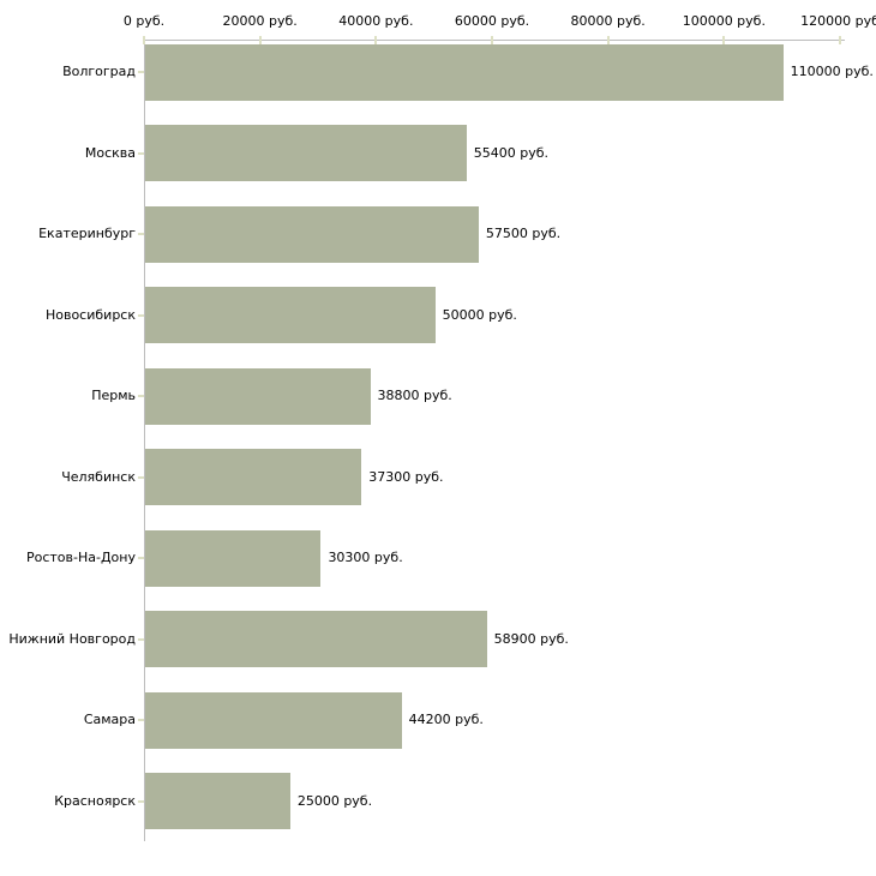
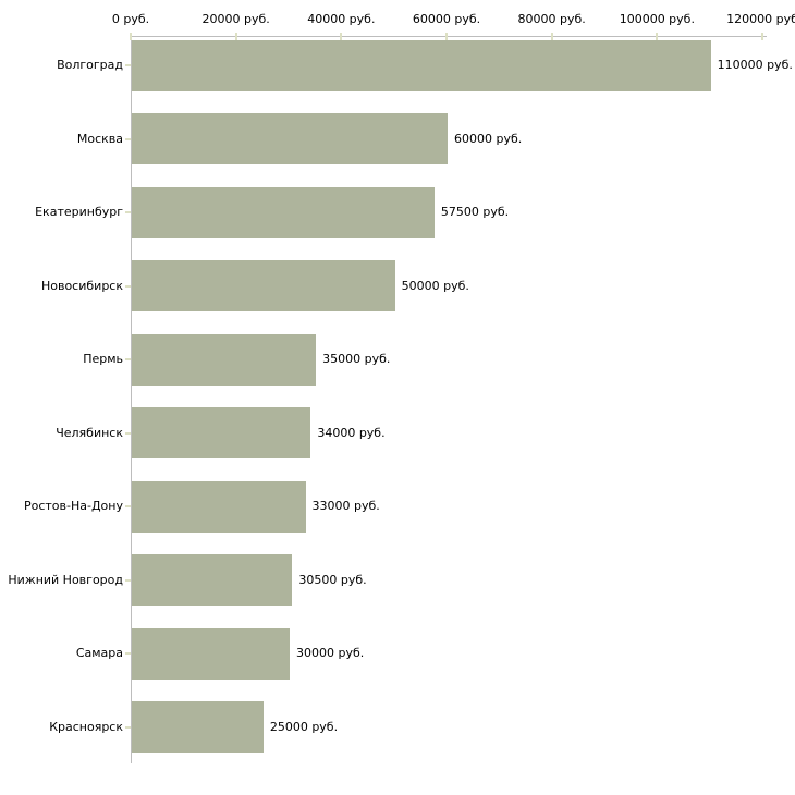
Москва: 55400 -> 60000
Пермь: 38800 -> 35000
Челябинск: 37300 -> 34000
Ростов-На-Дону: 30300 -> 33000
Нижний Новгород: 58900 -> 30500
Самара: 44200 -> 30000
